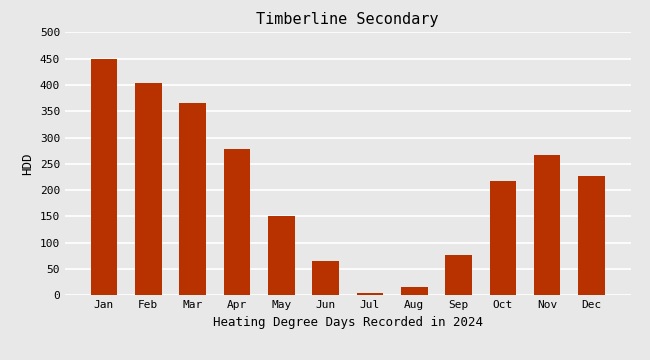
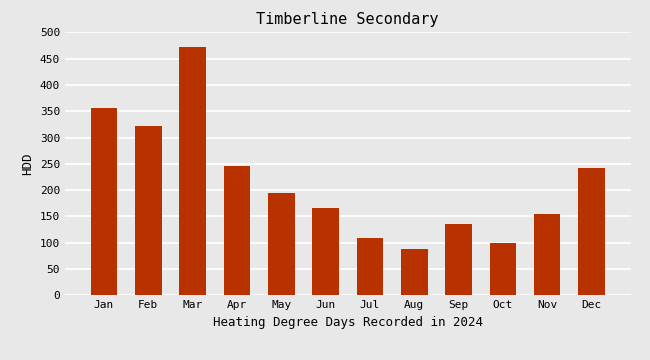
Jan: 450 -> 356
Feb: 403 -> 322
Mar: 365 -> 472
Apr: 278 -> 246
May: 151 -> 194
Jun: 65 -> 166
Jul: 5 -> 108
Aug: 15 -> 88
Sep: 76 -> 136
Oct: 217 -> 100
Nov: 267 -> 154
Dec: 226 -> 242
